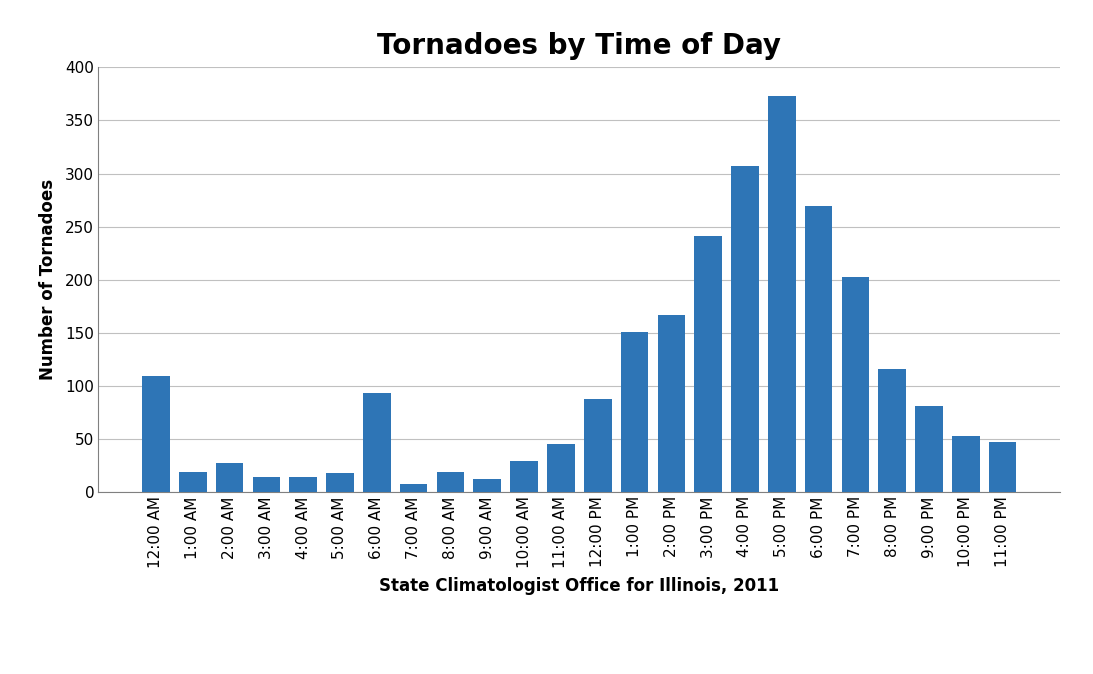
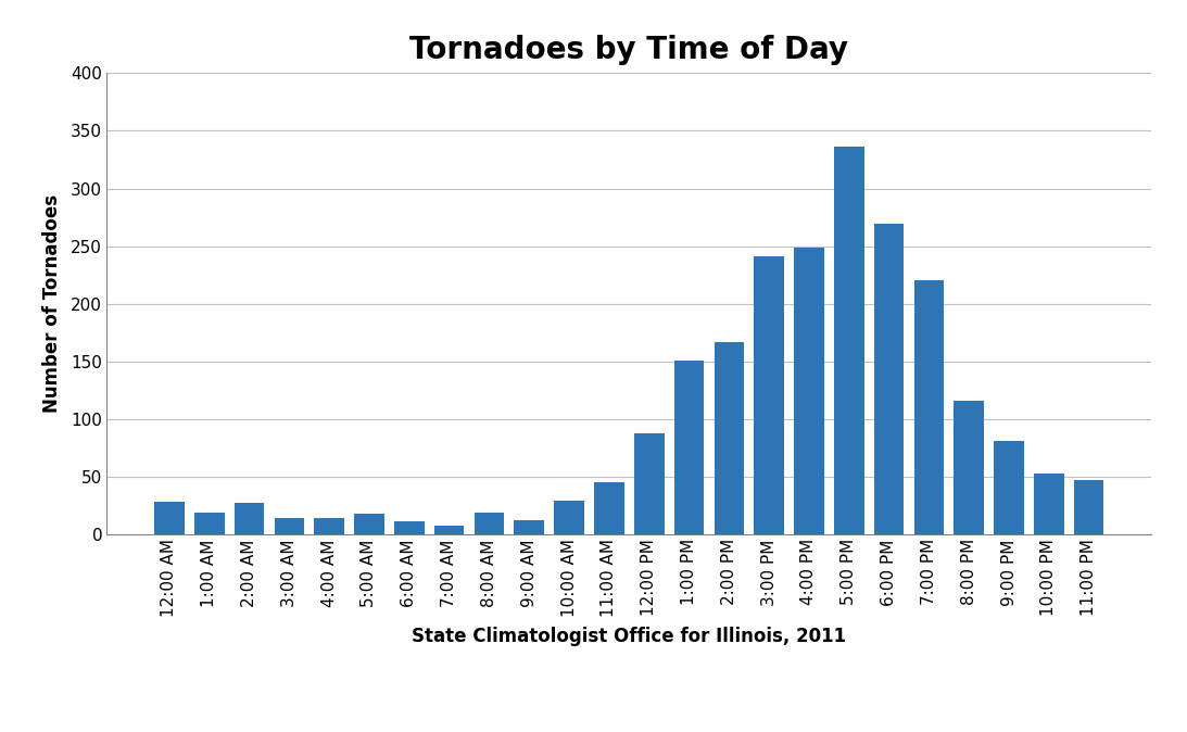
12:00 AM: 109 -> 28
6:00 AM: 93 -> 11
4:00 PM: 307 -> 249
5:00 PM: 373 -> 336
7:00 PM: 203 -> 220
